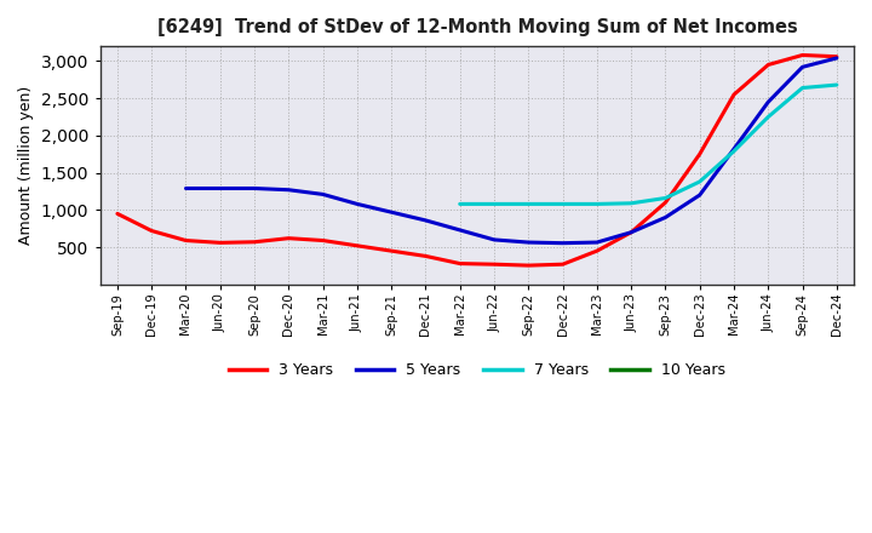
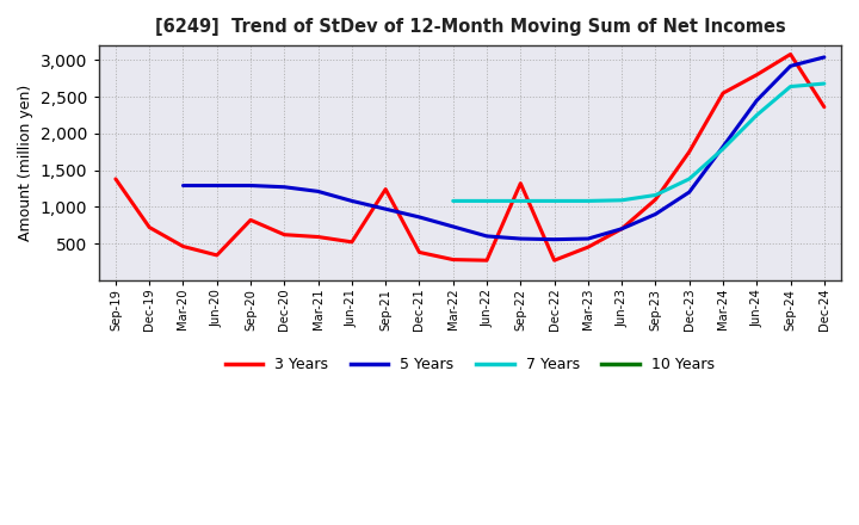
3 Years/Sep-19: 950 -> 1,380
3 Years/Mar-20: 590 -> 460
3 Years/Jun-20: 560 -> 340
3 Years/Sep-20: 570 -> 820
3 Years/Sep-21: 450 -> 1,240
3 Years/Sep-22: 260 -> 1,320
3 Years/Jun-24: 2,950 -> 2,800
3 Years/Dec-24: 3,060 -> 2,360
